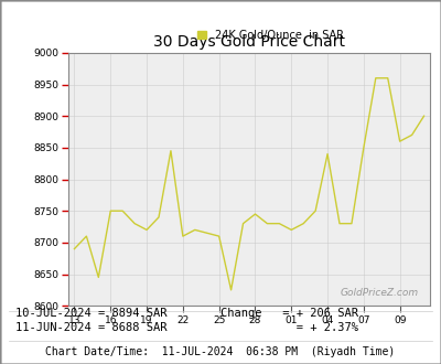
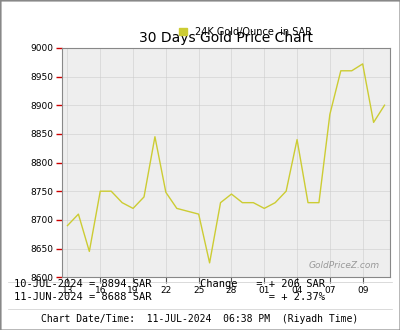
22: 8710 -> 8748
07: 8850 -> 8884
09: 8860 -> 8972
